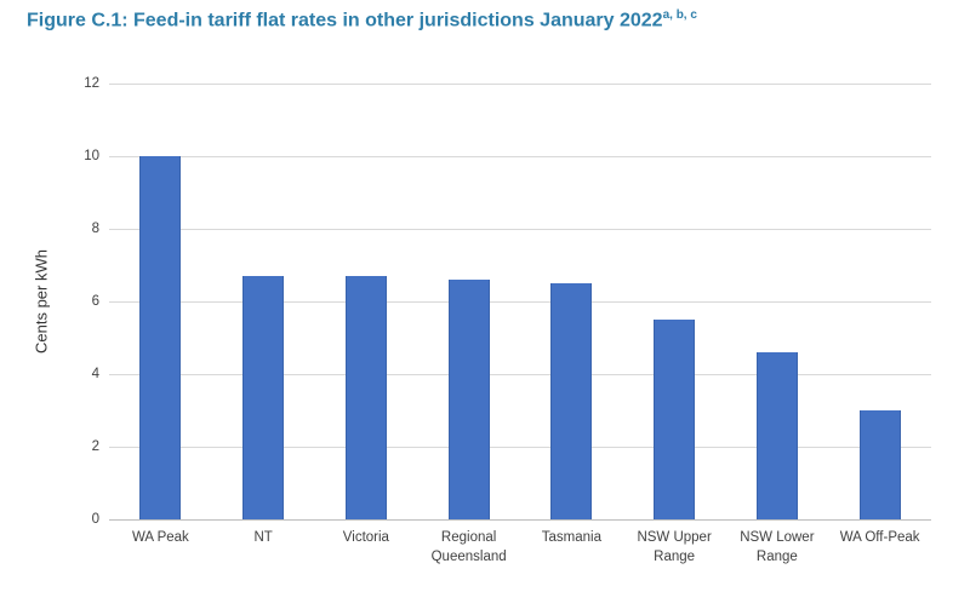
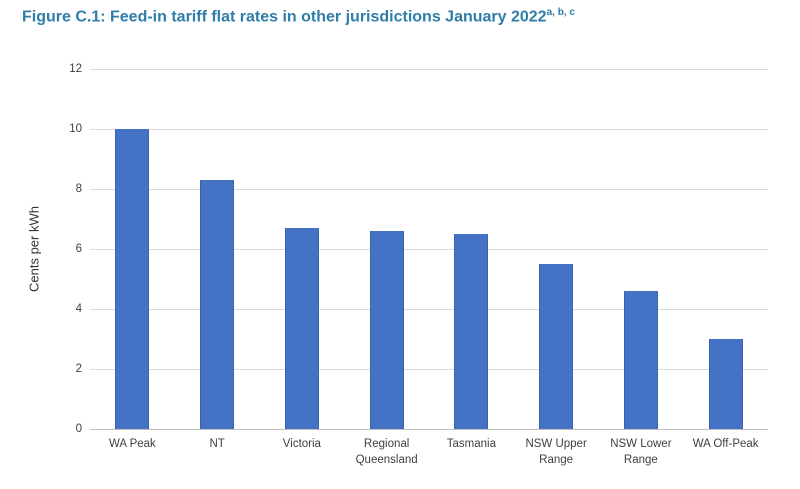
NT: 6.7 -> 8.3
